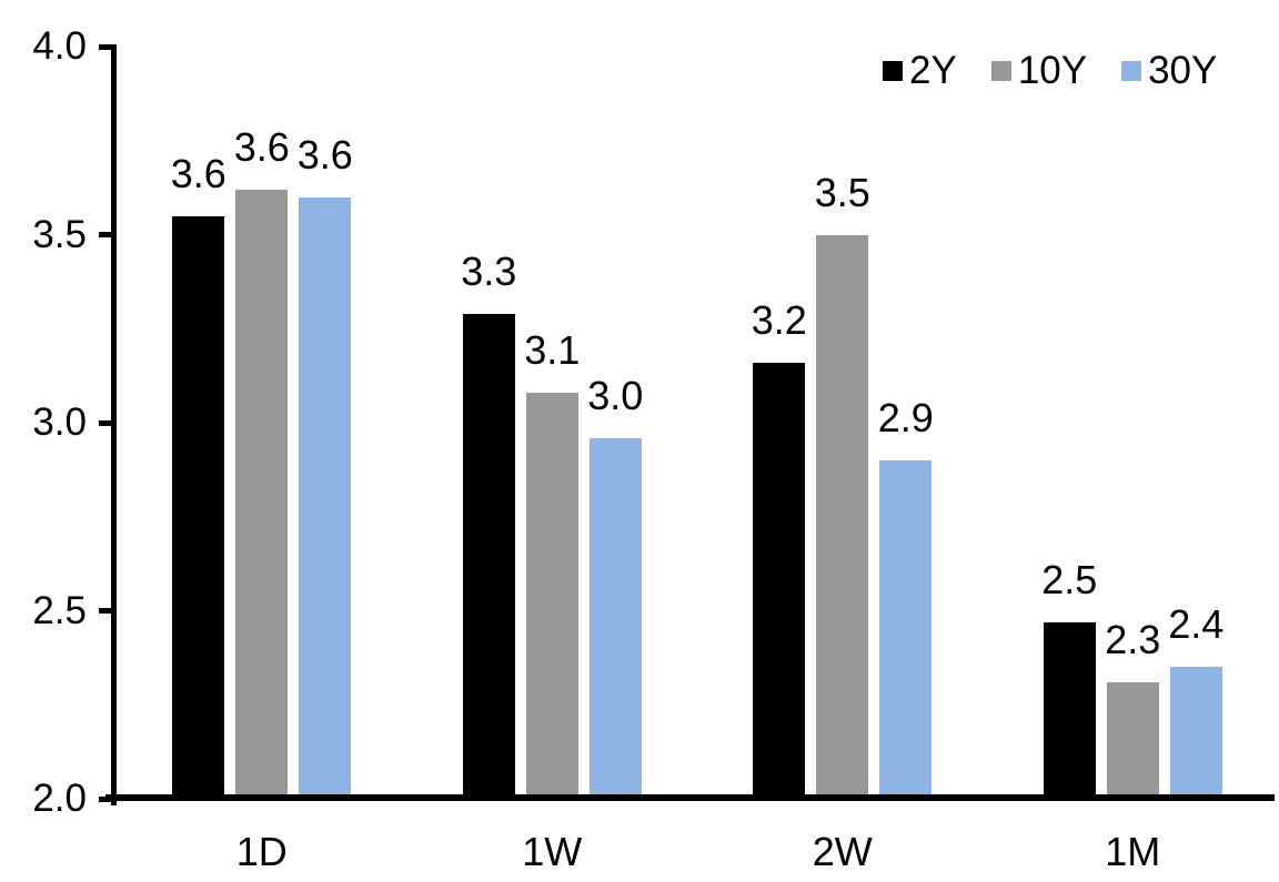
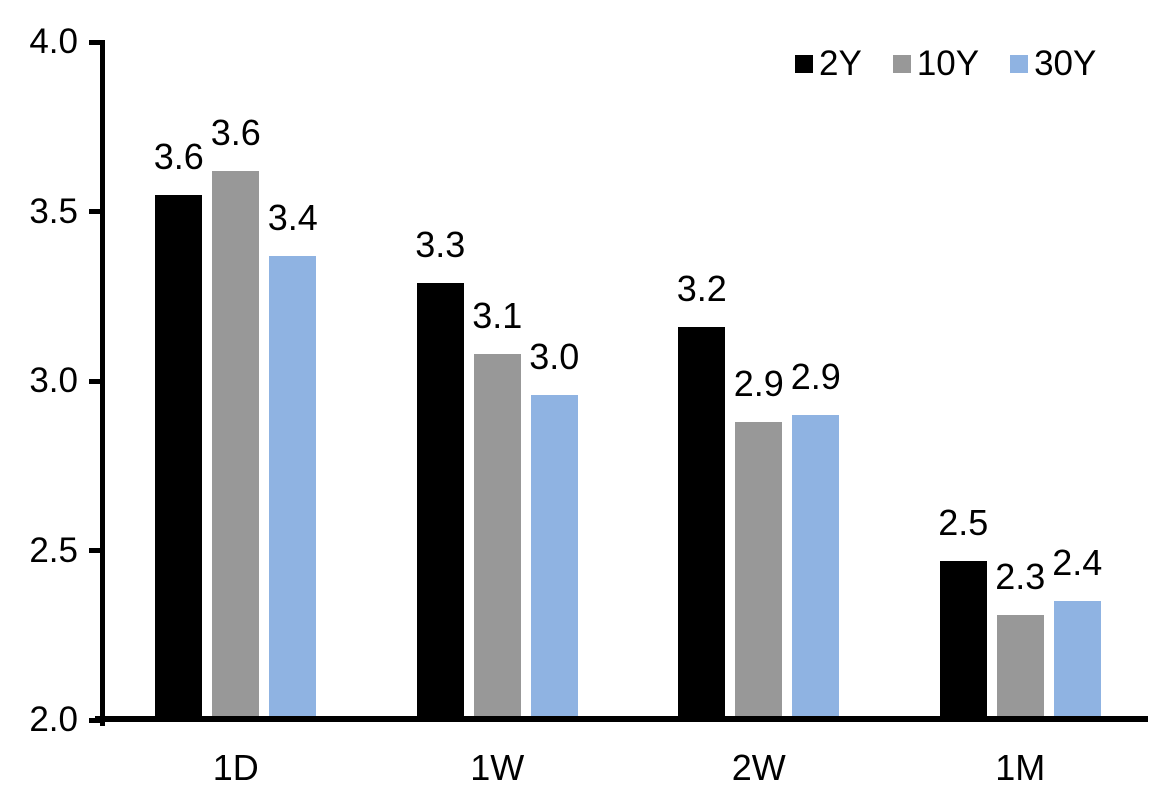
30Y/1D: 3.6 -> 3.4
10Y/2W: 3.5 -> 2.9
